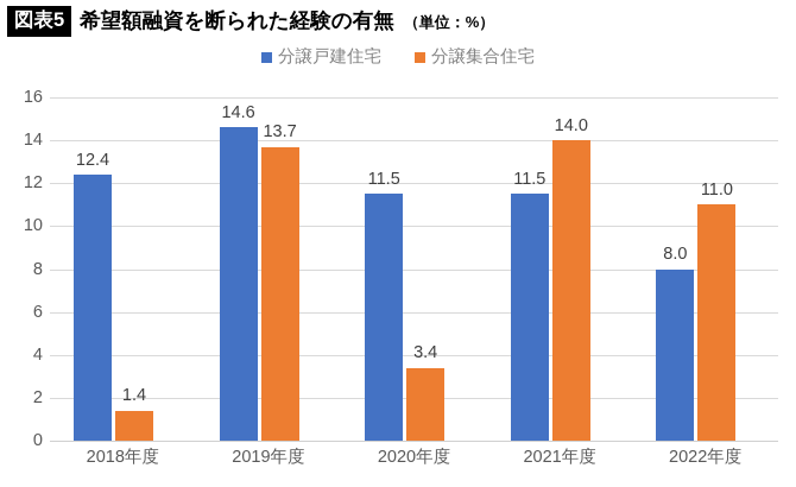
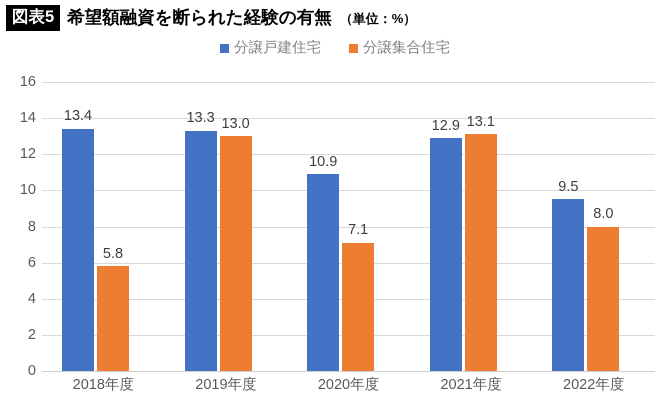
分譲戸建住宅/2018年度: 12.4 -> 13.4
分譲集合住宅/2018年度: 1.4 -> 5.8
分譲戸建住宅/2019年度: 14.6 -> 13.3
分譲集合住宅/2019年度: 13.7 -> 13.0
分譲戸建住宅/2020年度: 11.5 -> 10.9
分譲集合住宅/2020年度: 3.4 -> 7.1
分譲戸建住宅/2021年度: 11.5 -> 12.9
分譲集合住宅/2021年度: 14.0 -> 13.1
分譲戸建住宅/2022年度: 8.0 -> 9.5
分譲集合住宅/2022年度: 11.0 -> 8.0
